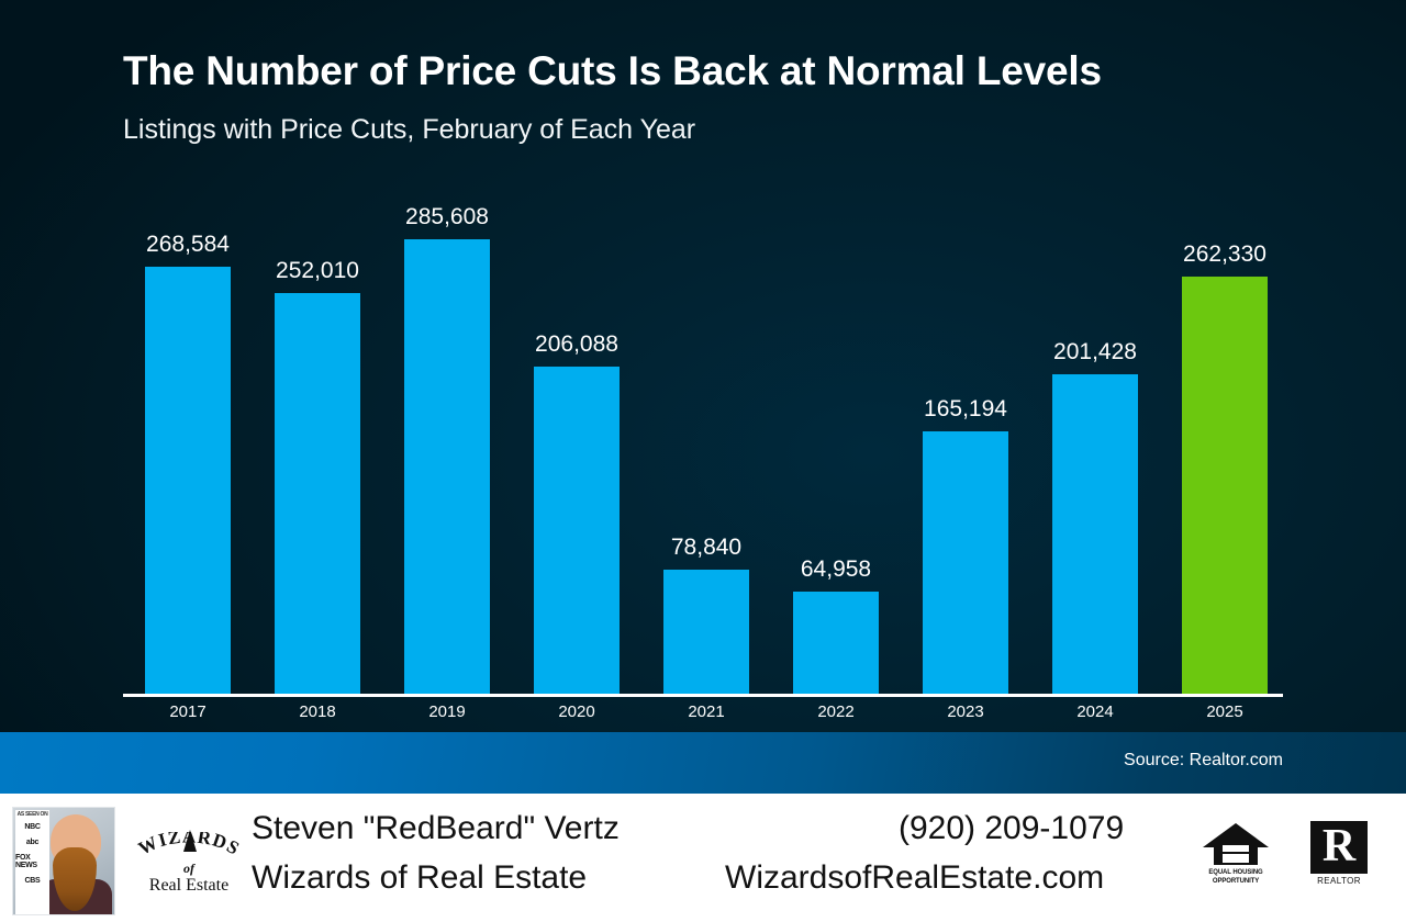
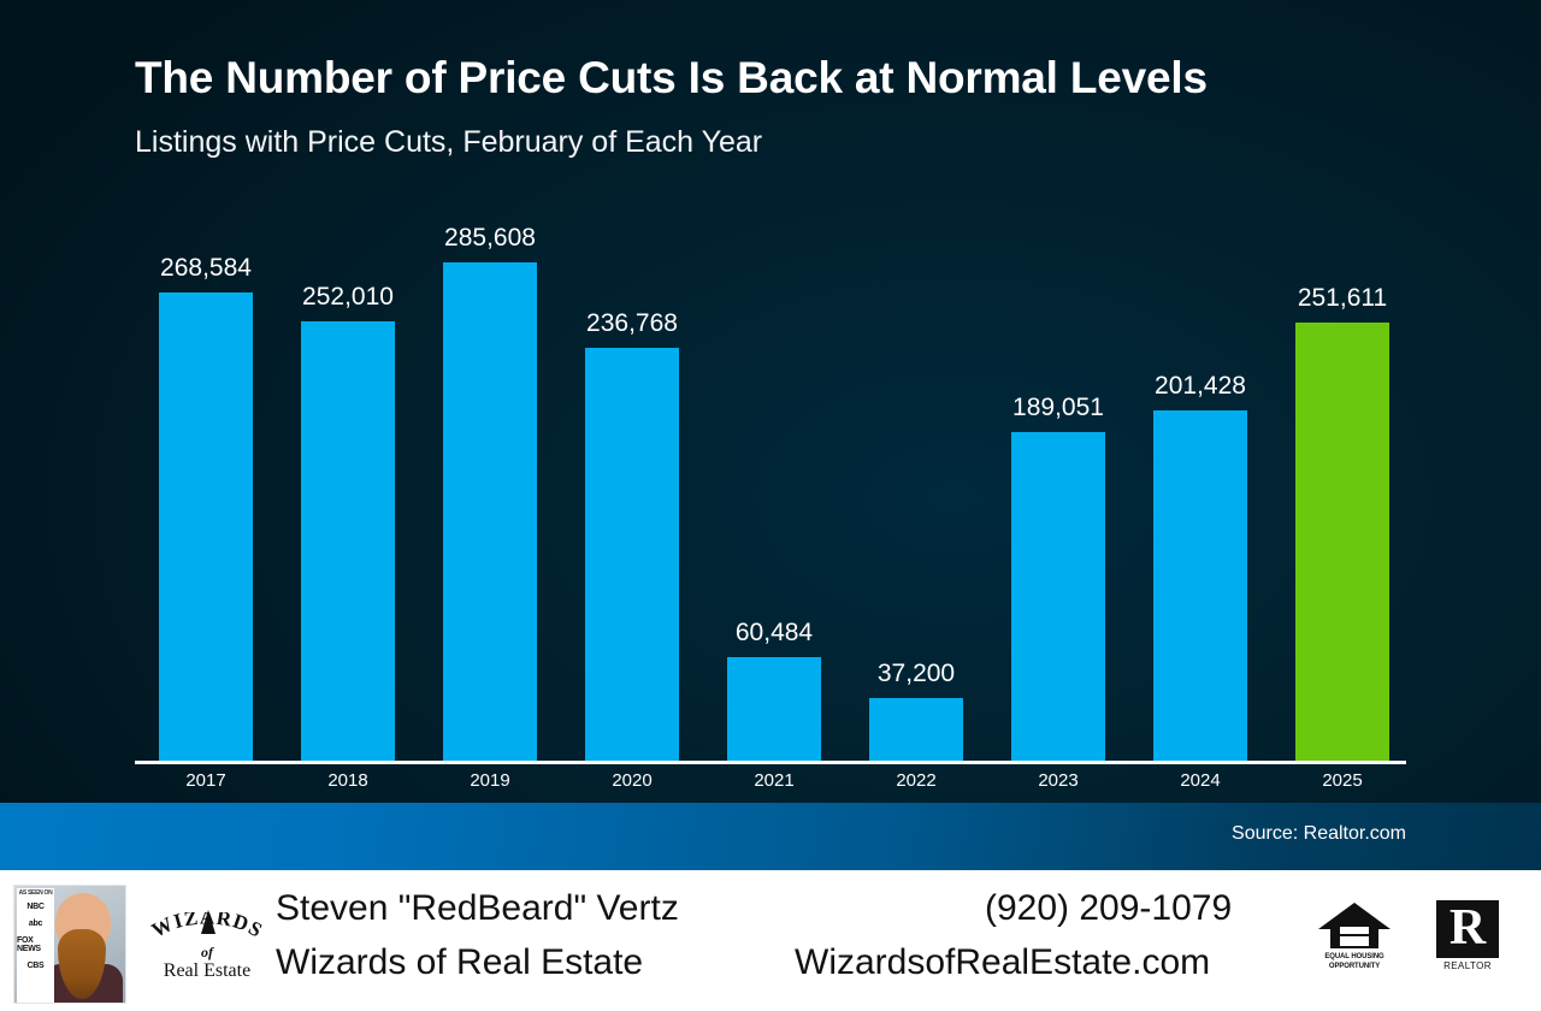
2020: 206,088 -> 236,768
2021: 78,840 -> 60,484
2022: 64,958 -> 37,200
2023: 165,194 -> 189,051
2025: 262,330 -> 251,611
